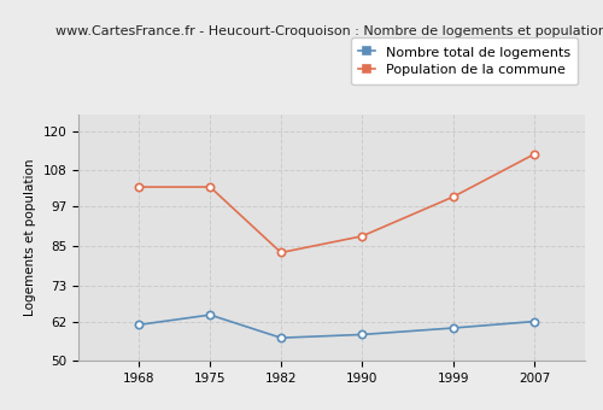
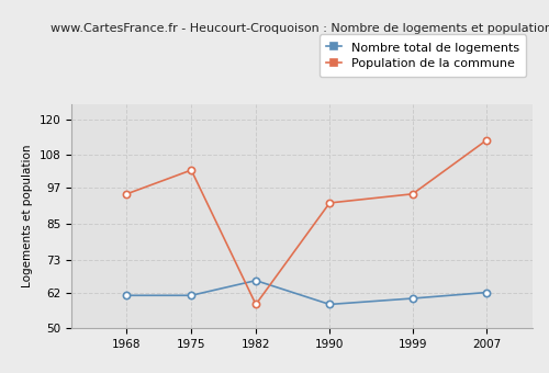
Population de la commune/1968: 103 -> 95
Nombre total de logements/1975: 64 -> 61
Nombre total de logements/1982: 57 -> 66
Population de la commune/1982: 83 -> 58
Population de la commune/1990: 88 -> 92
Population de la commune/1999: 100 -> 95
